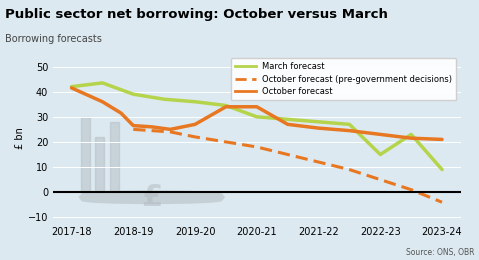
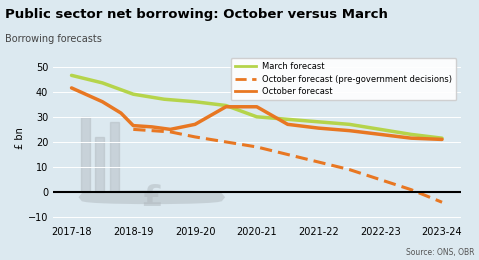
March forecast/2017-18: 42.0 -> 46.5
March forecast/2022-23: 15.0 -> 25.0
March forecast/2023-24: 9.0 -> 21.5
